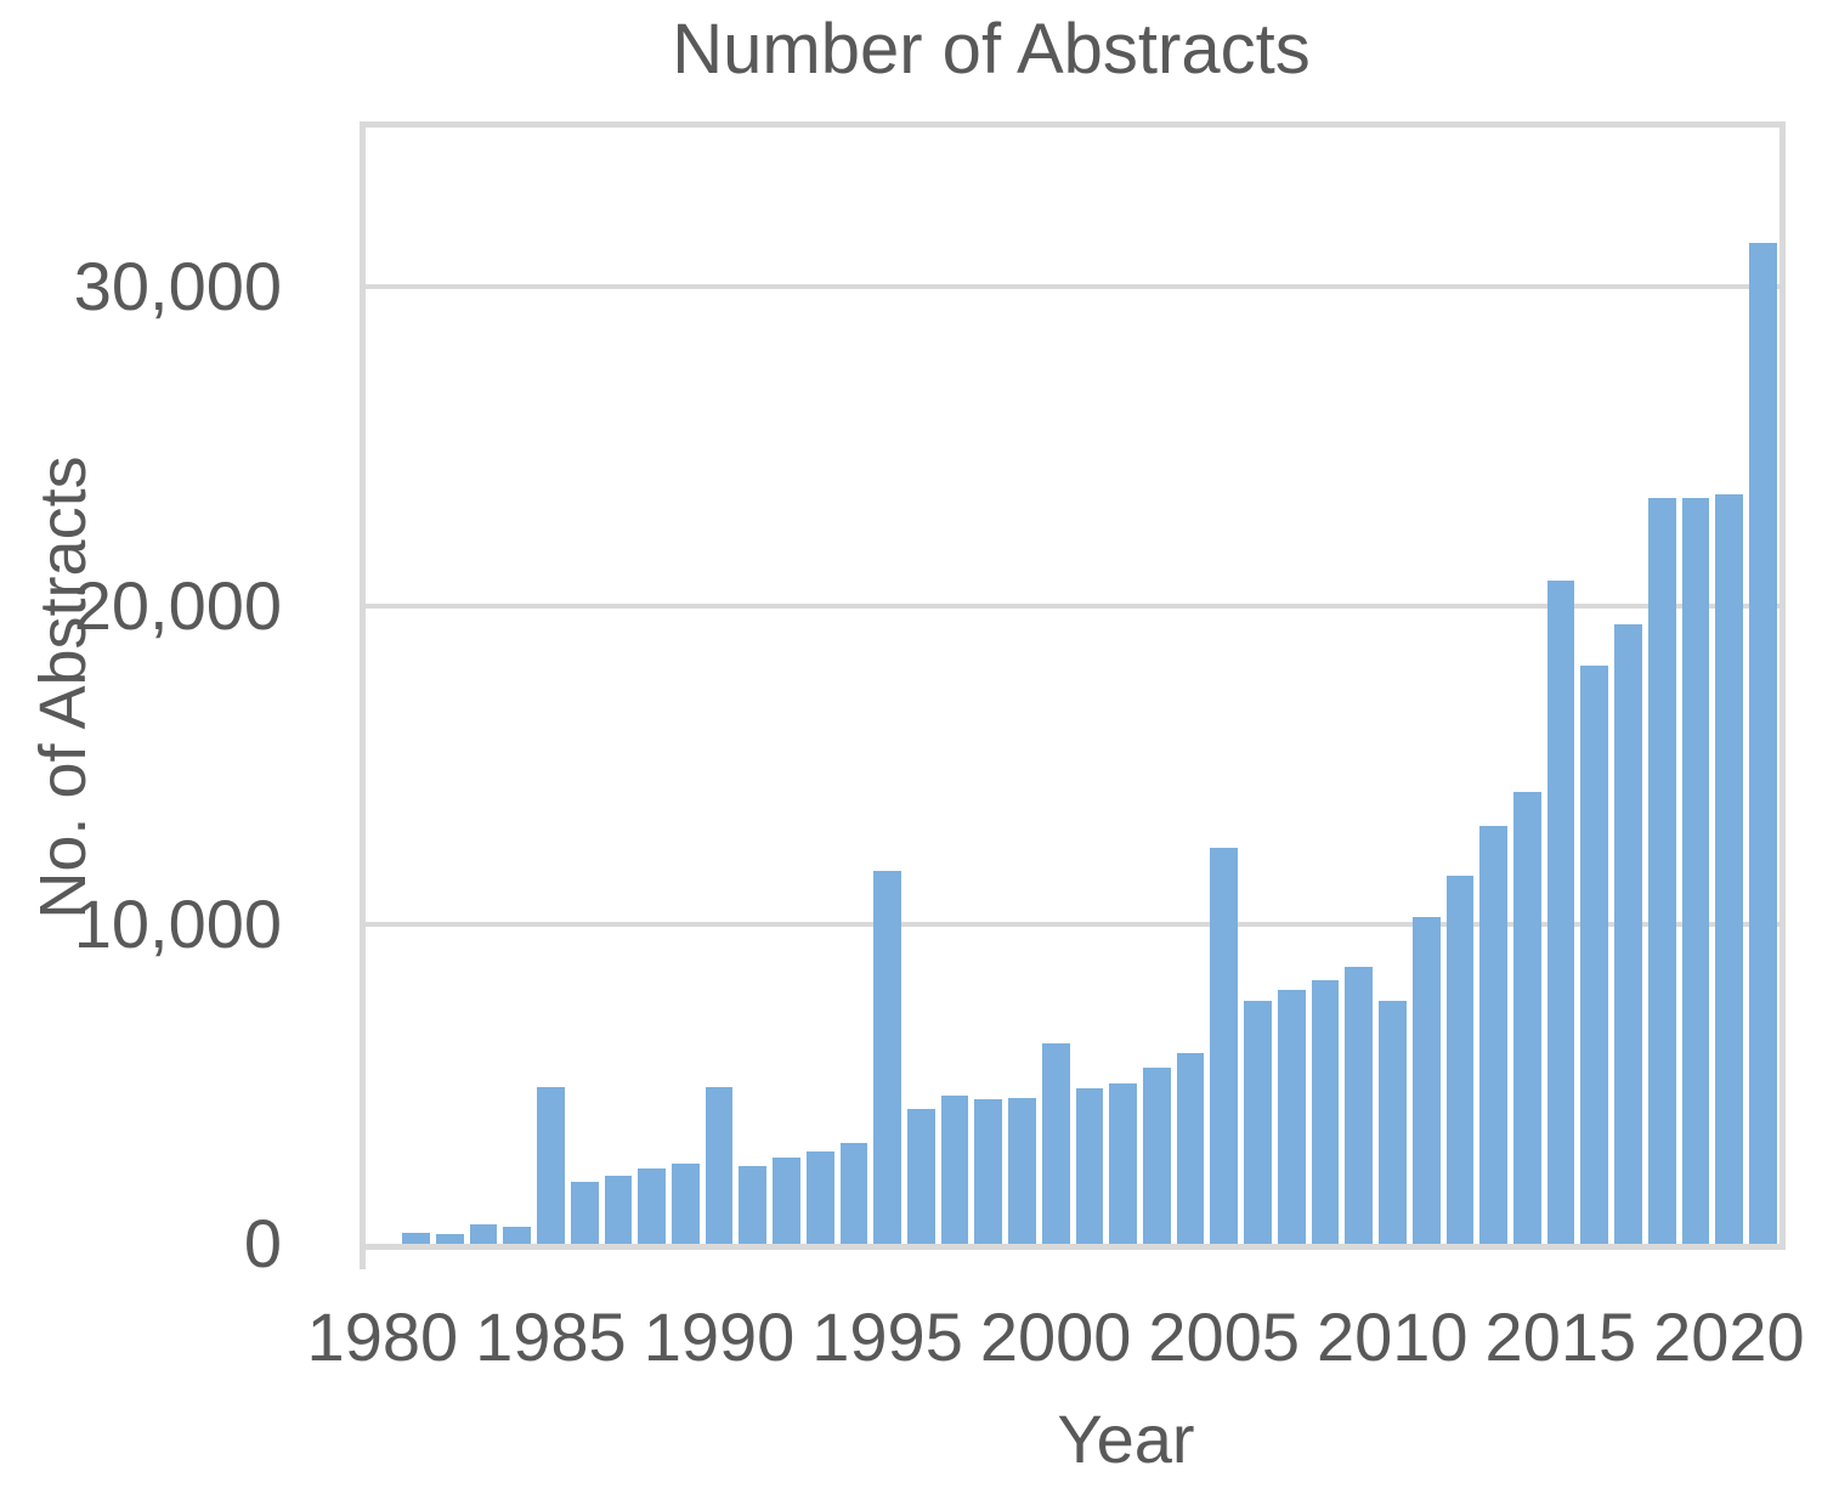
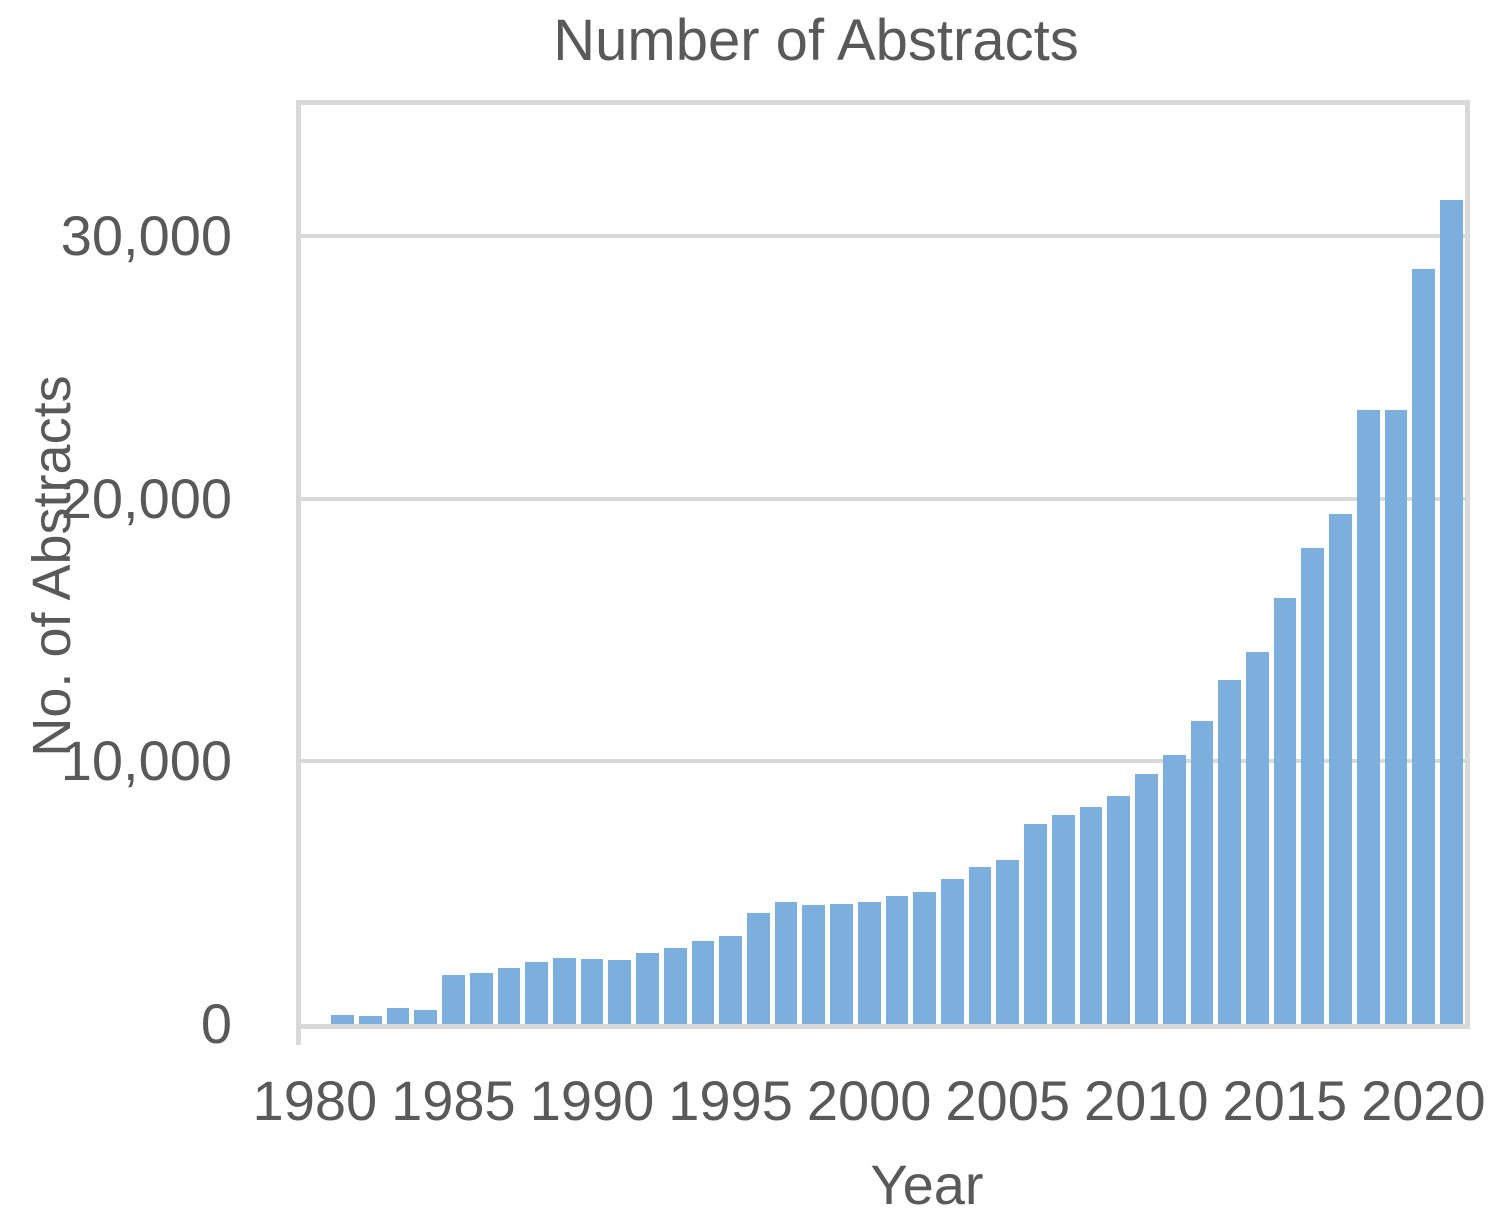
1985: 4900 -> 1900
1990: 4900 -> 2500
1995: 11700 -> 3400
2000: 6300 -> 4700
2005: 12400 -> 6200
2010: 7600 -> 9500
2015: 20800 -> 16200
2020: 23500 -> 28800
